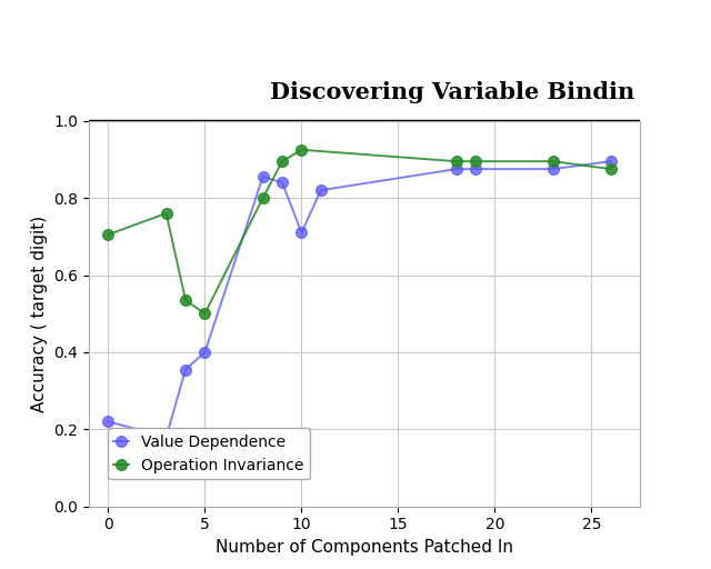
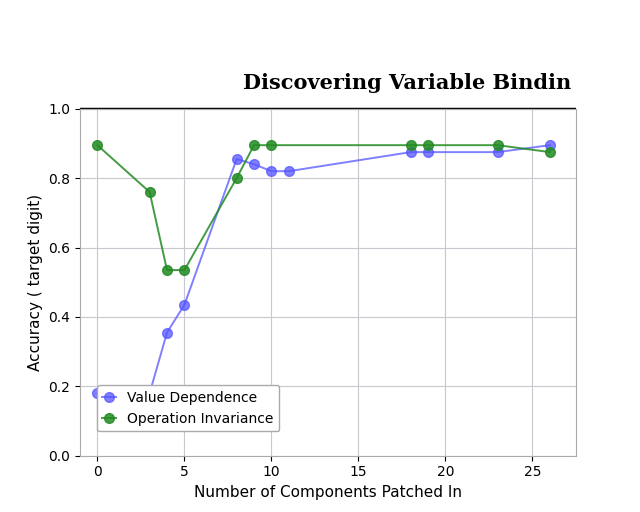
Value Dependence/0: 0.220 -> 0.180
Operation Invariance/0: 0.705 -> 0.895
Value Dependence/5: 0.400 -> 0.435
Operation Invariance/5: 0.500 -> 0.535
Value Dependence/10: 0.710 -> 0.820
Operation Invariance/10: 0.925 -> 0.895
